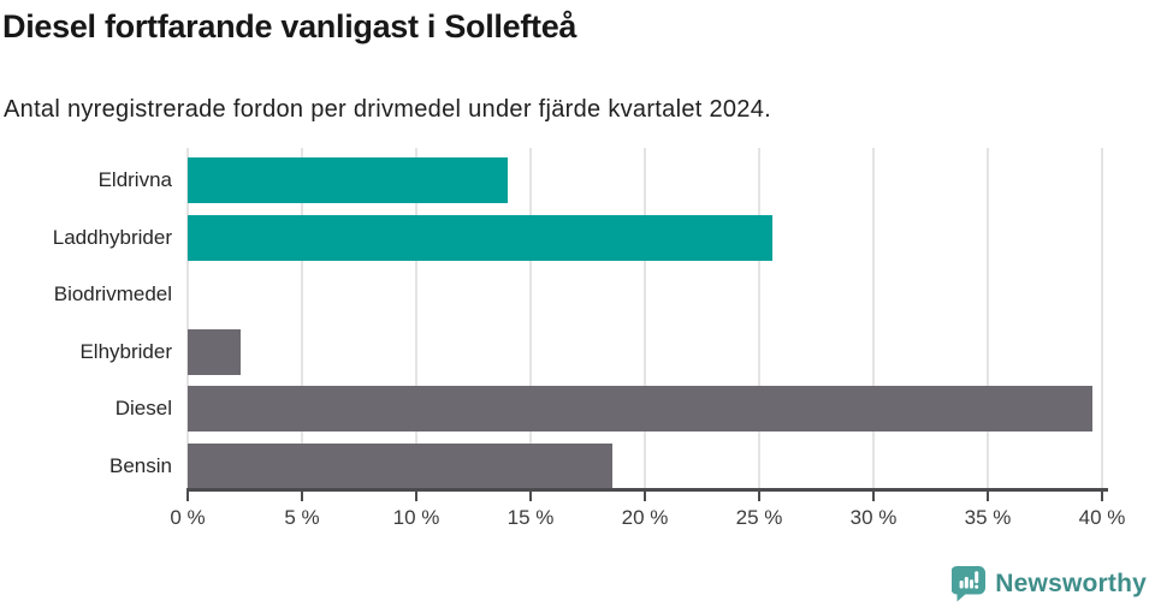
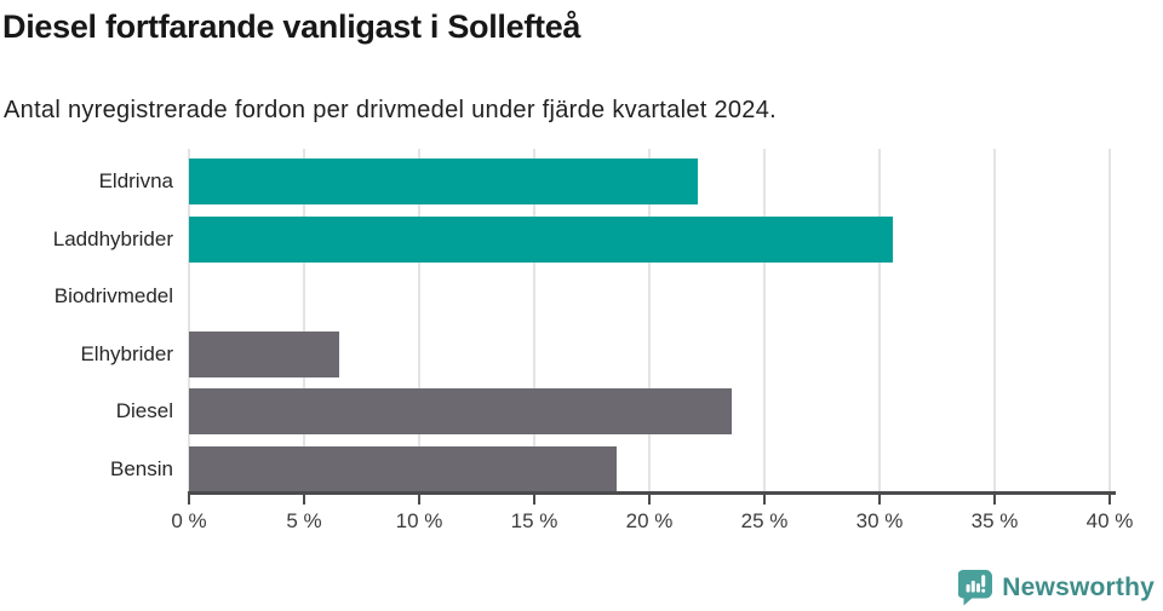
Eldrivna: 14.0% -> 22.1%
Laddhybrider: 25.6% -> 30.6%
Elhybrider: 2.3% -> 6.5%
Diesel: 39.6% -> 23.6%
